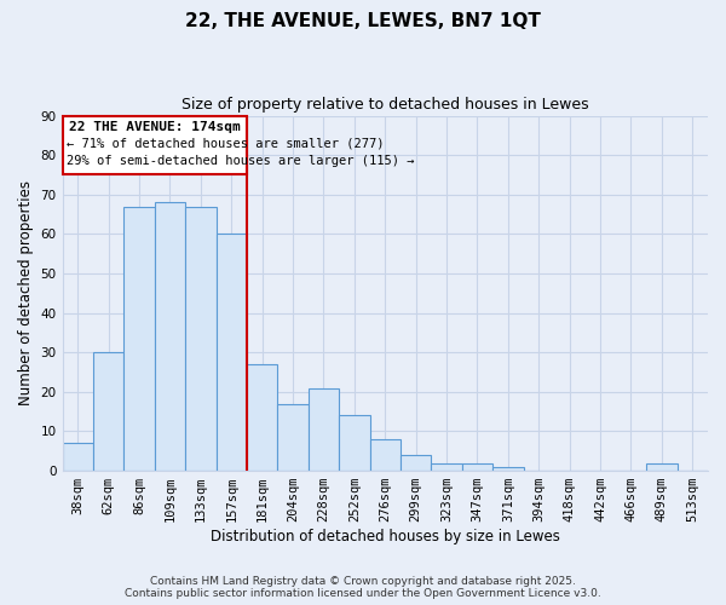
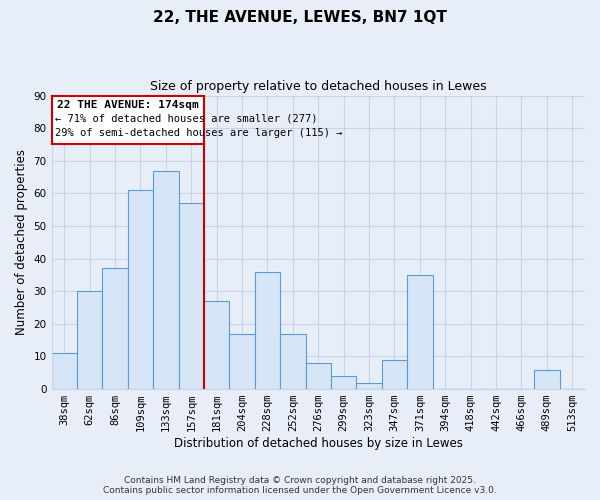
38sqm: 7 -> 11
86sqm: 67 -> 37
109sqm: 68 -> 61
157sqm: 60 -> 57
228sqm: 21 -> 36
252sqm: 14 -> 17
347sqm: 2 -> 9
371sqm: 1 -> 35
489sqm: 2 -> 6
